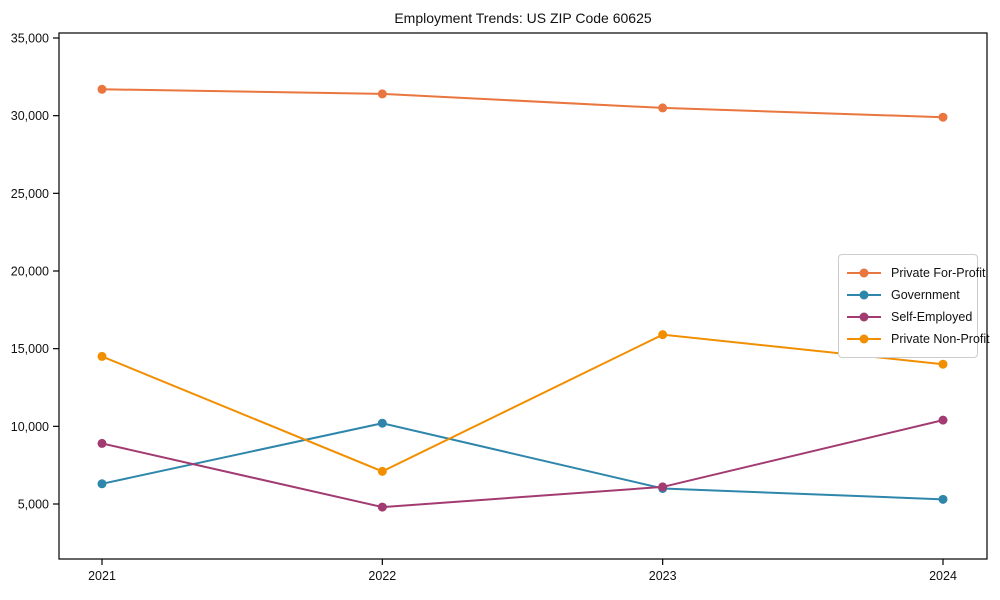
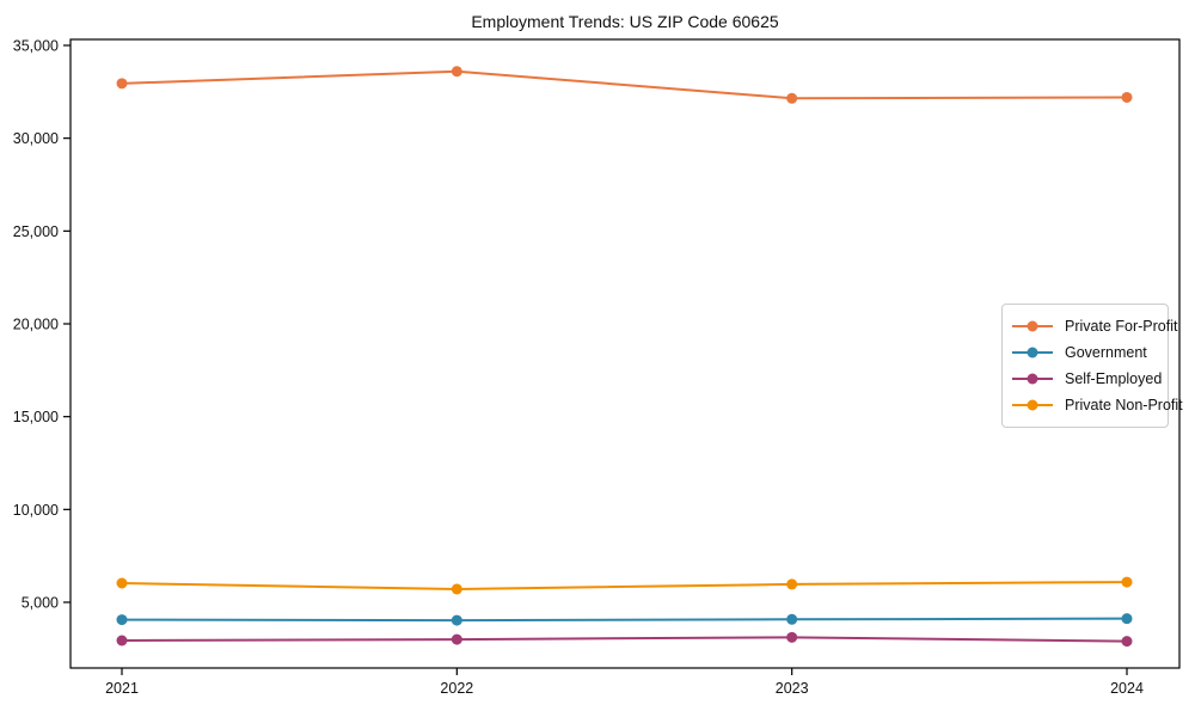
Private For-Profit/2021: 31700 -> 33000
Government/2021: 6300 -> 4100
Self-Employed/2021: 8900 -> 2900
Private Non-Profit/2021: 14500 -> 6000
Private For-Profit/2022: 31400 -> 33600
Government/2022: 10200 -> 4000
Self-Employed/2022: 4800 -> 3000
Private Non-Profit/2022: 7100 -> 5700
Private For-Profit/2023: 30500 -> 32200
Government/2023: 6000 -> 4100
Self-Employed/2023: 6100 -> 3100
Private Non-Profit/2023: 15900 -> 6000
Private For-Profit/2024: 29900 -> 32200
Government/2024: 5300 -> 4100
Self-Employed/2024: 10400 -> 2900
Private Non-Profit/2024: 14000 -> 6100
